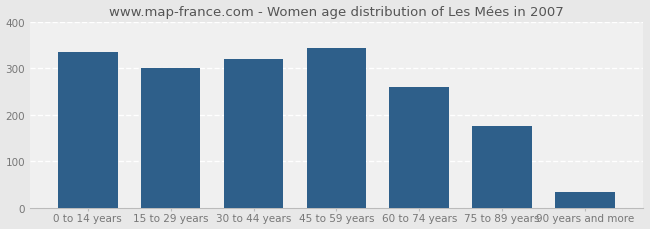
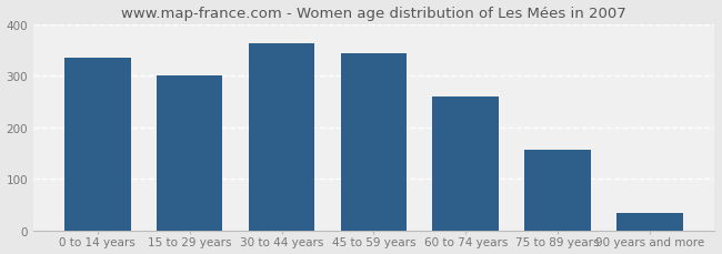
30 to 44 years: 320 -> 362
75 to 89 years: 175 -> 156
